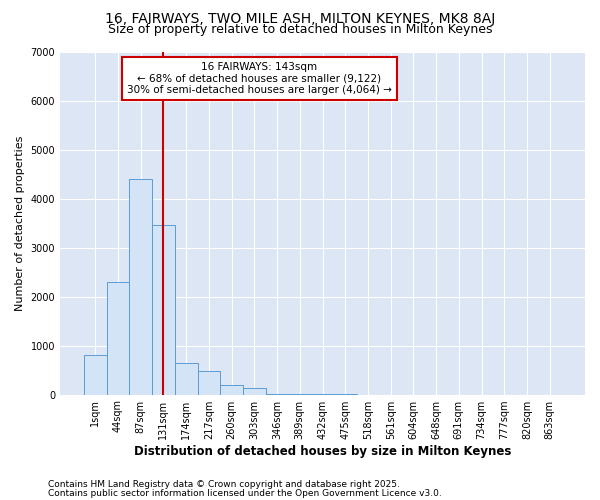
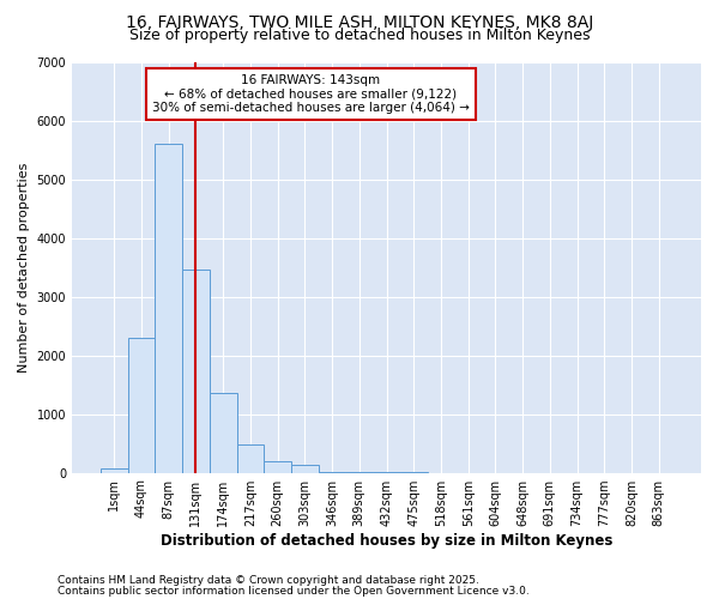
1sqm: 800 -> 70
87sqm: 4400 -> 5600
174sqm: 650 -> 1350
